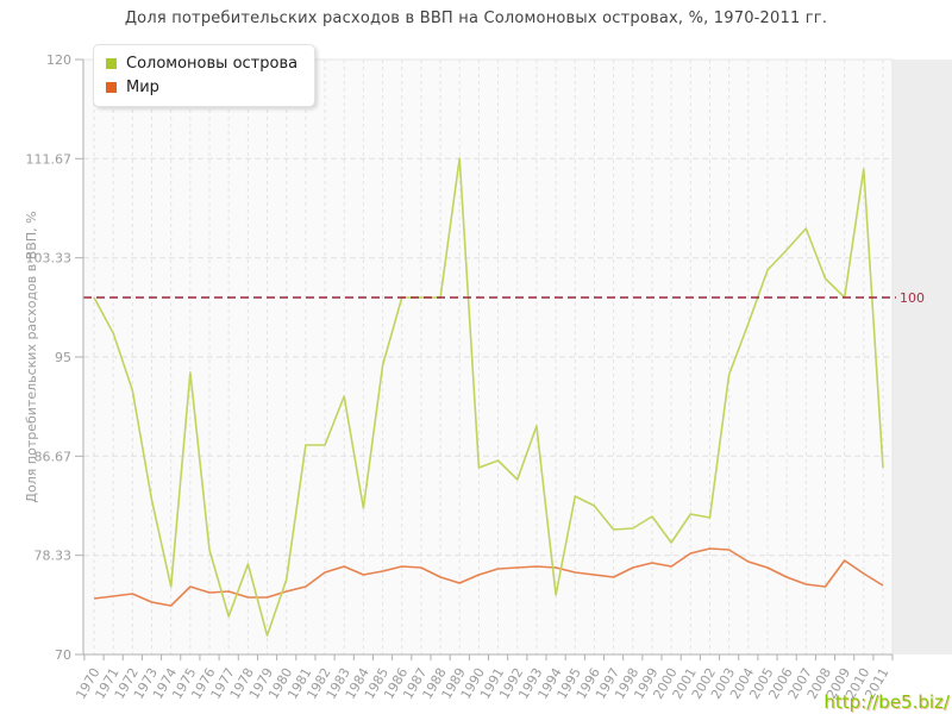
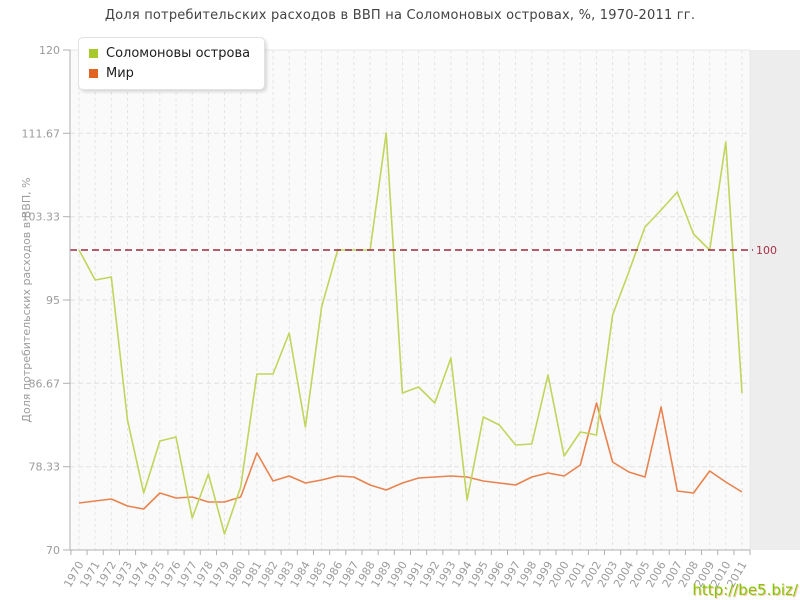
Соломоновы острова/1972: 92.2 -> 97.3
Соломоновы острова/1975: 93.7 -> 80.9
Соломоновы острова/1976: 78.8 -> 81.3
Мир/1981: 75.7 -> 79.7
Соломоновы острова/1999: 81.6 -> 87.5
Мир/2002: 78.9 -> 84.7
Мир/2006: 76.5 -> 84.3
